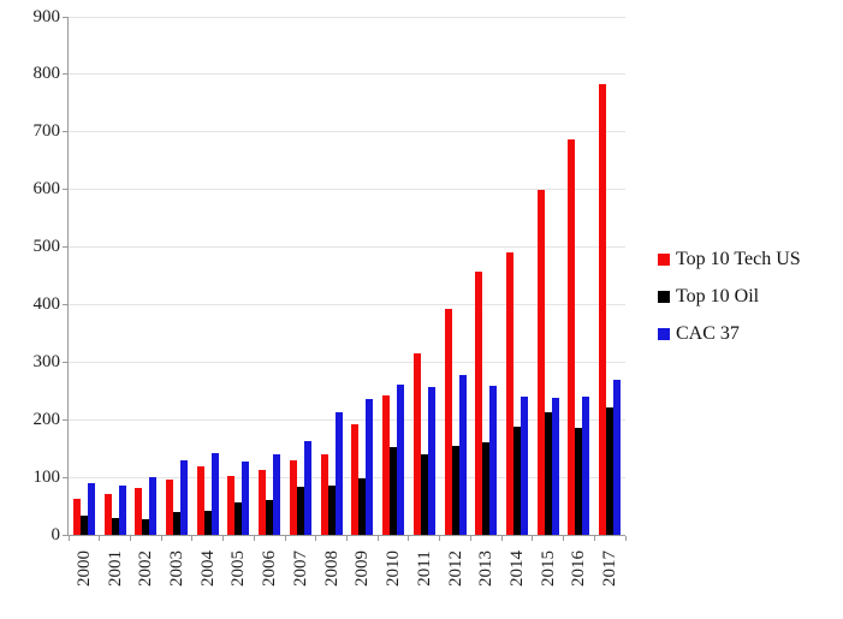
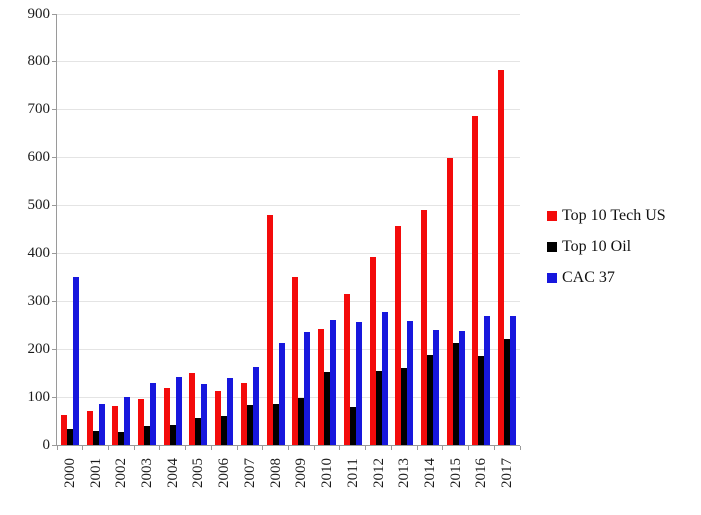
CAC 37/2000: 90 -> 350
Top 10 Tech US/2005: 100 -> 150
Top 10 Tech US/2008: 140 -> 480
Top 10 Tech US/2009: 190 -> 350
Top 10 Oil/2011: 140 -> 80
CAC 37/2016: 240 -> 270
